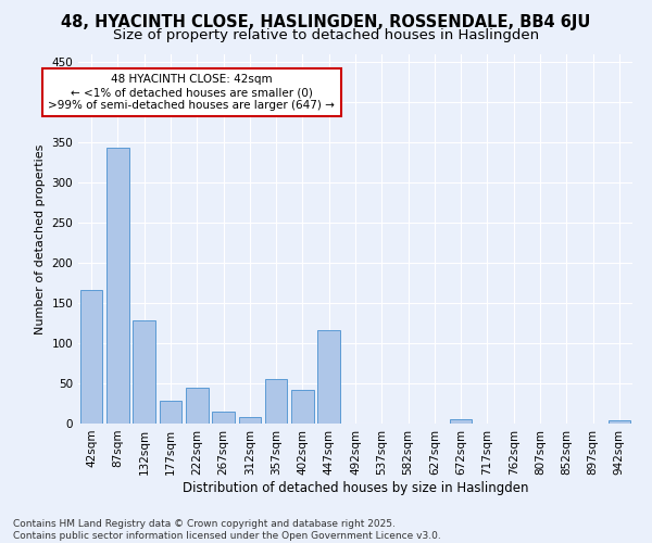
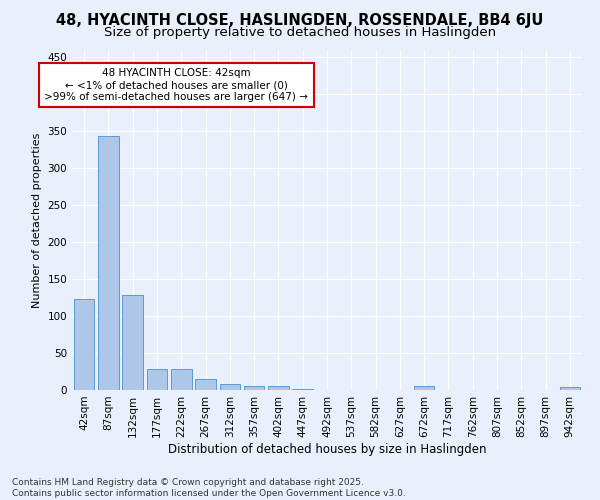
42sqm: 166 -> 123
222sqm: 44 -> 28
357sqm: 56 -> 6
402sqm: 42 -> 6
447sqm: 116 -> 2
